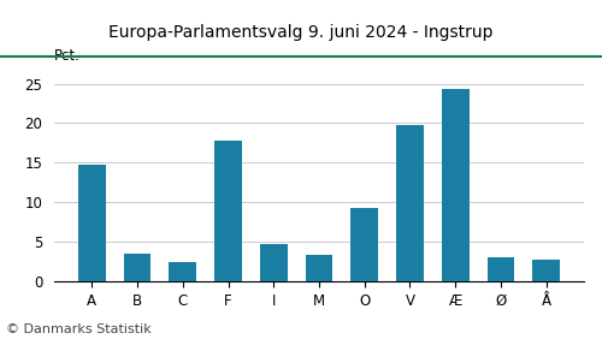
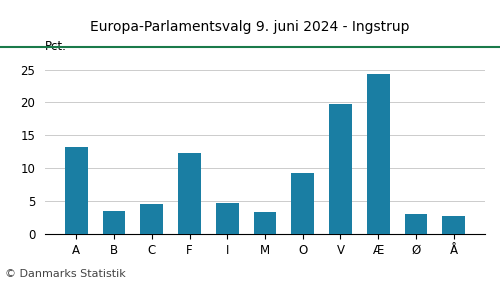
A: 14.8 -> 13.3
C: 2.4 -> 4.5
F: 17.8 -> 12.3
